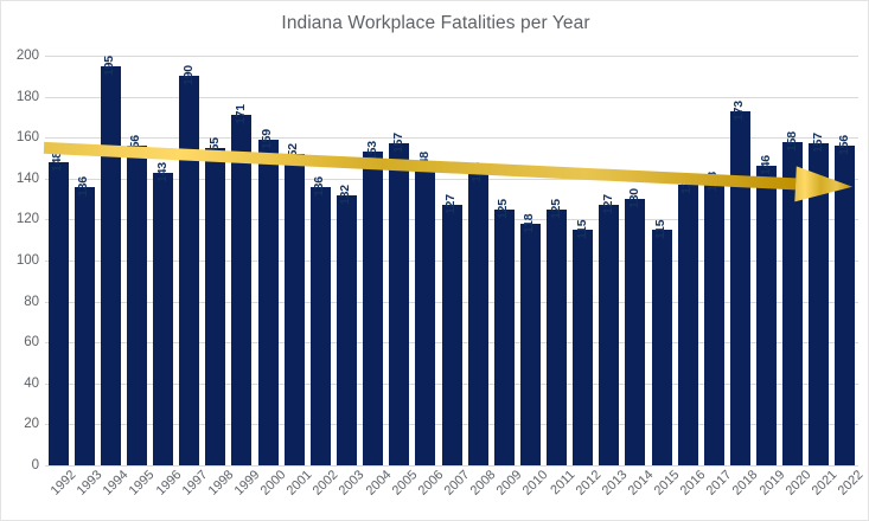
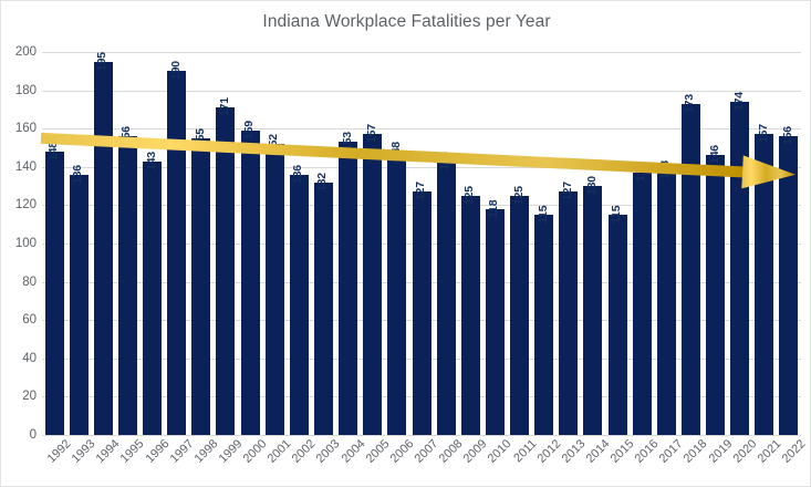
2020: 158 -> 174
